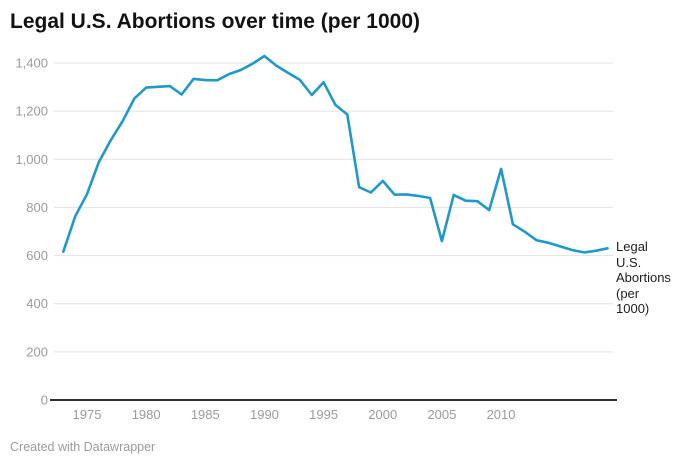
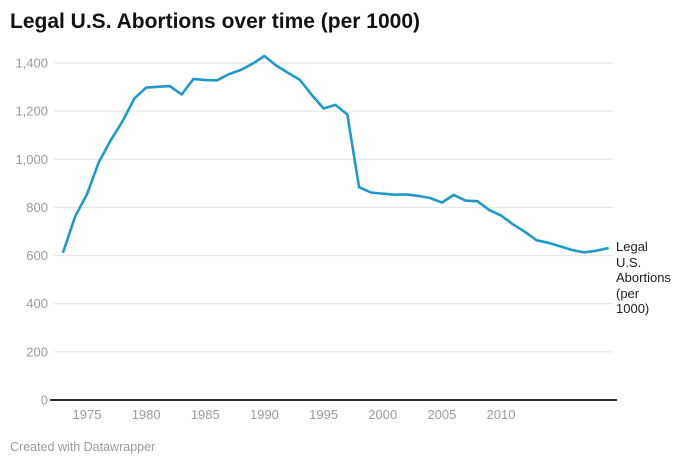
1995: 1320 -> 1210
2000: 910 -> 860
2005: 660 -> 820
2010: 960 -> 770
